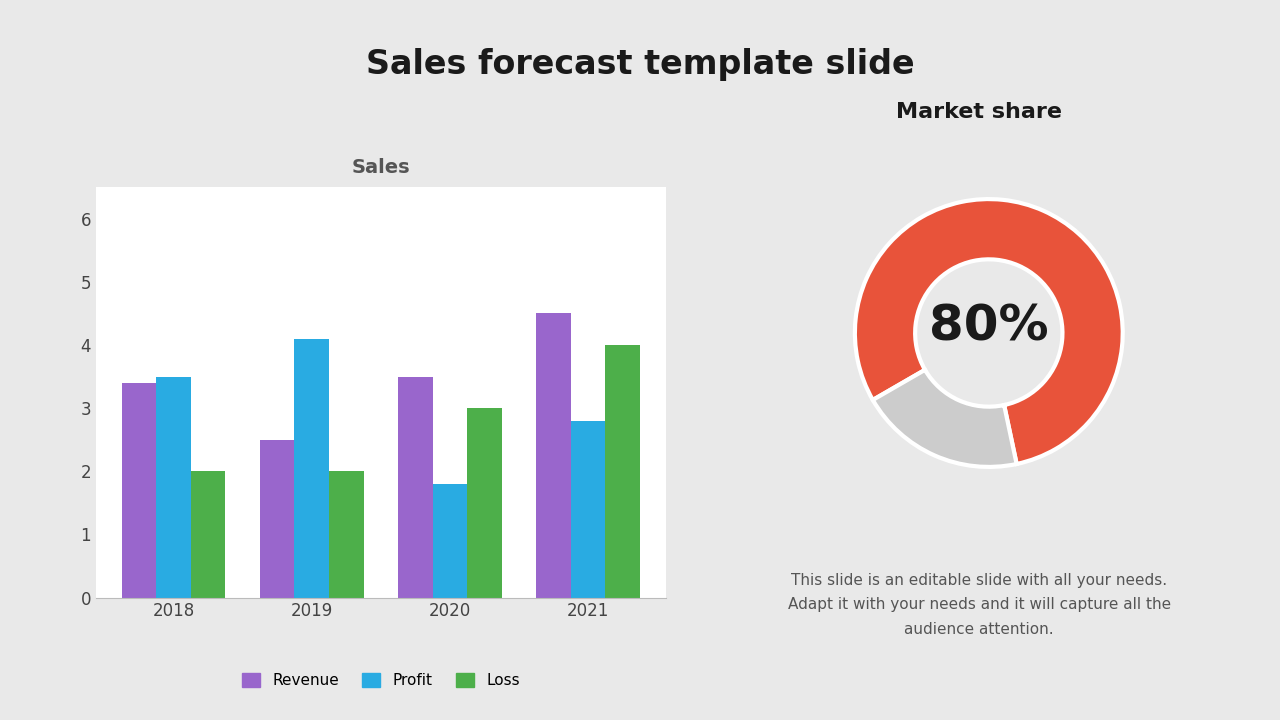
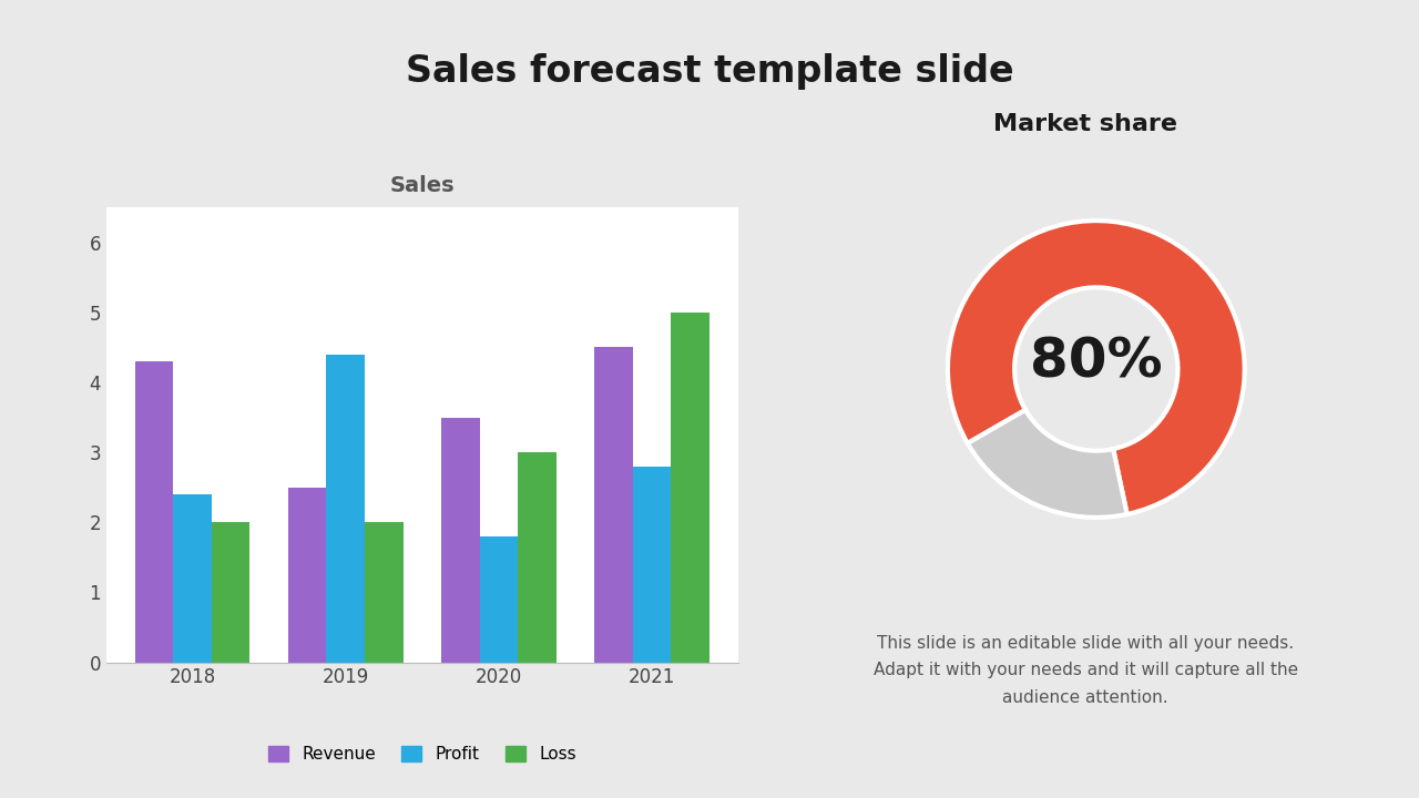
Revenue/2018: 3.4 -> 4.3
Profit/2018: 3.5 -> 2.4
Profit/2019: 4.1 -> 4.4
Loss/2021: 4 -> 5
